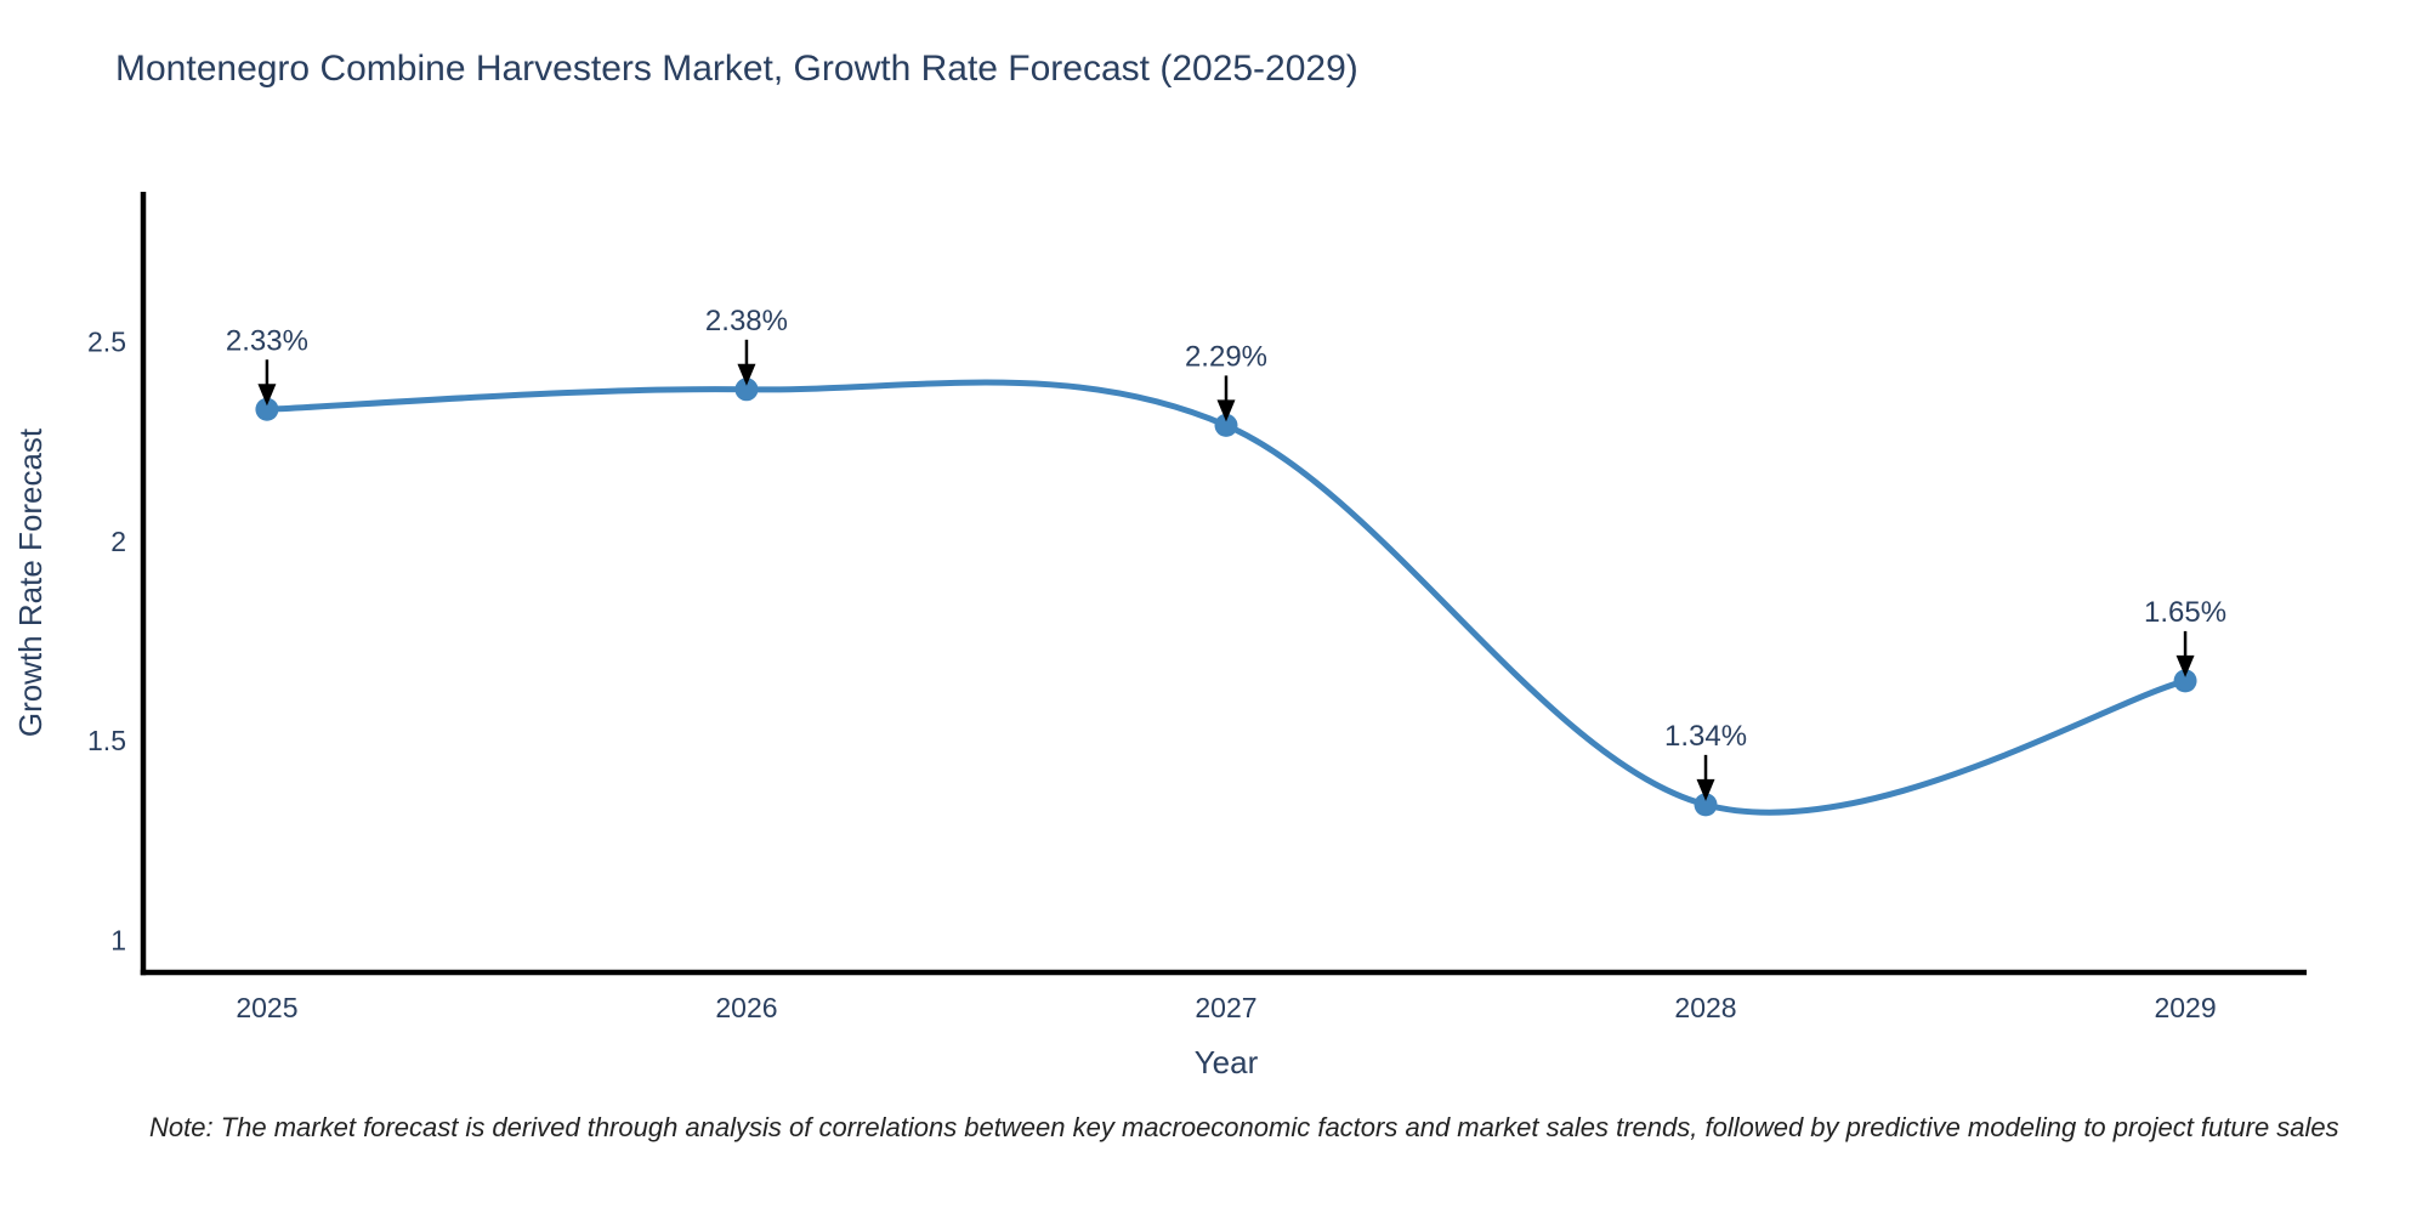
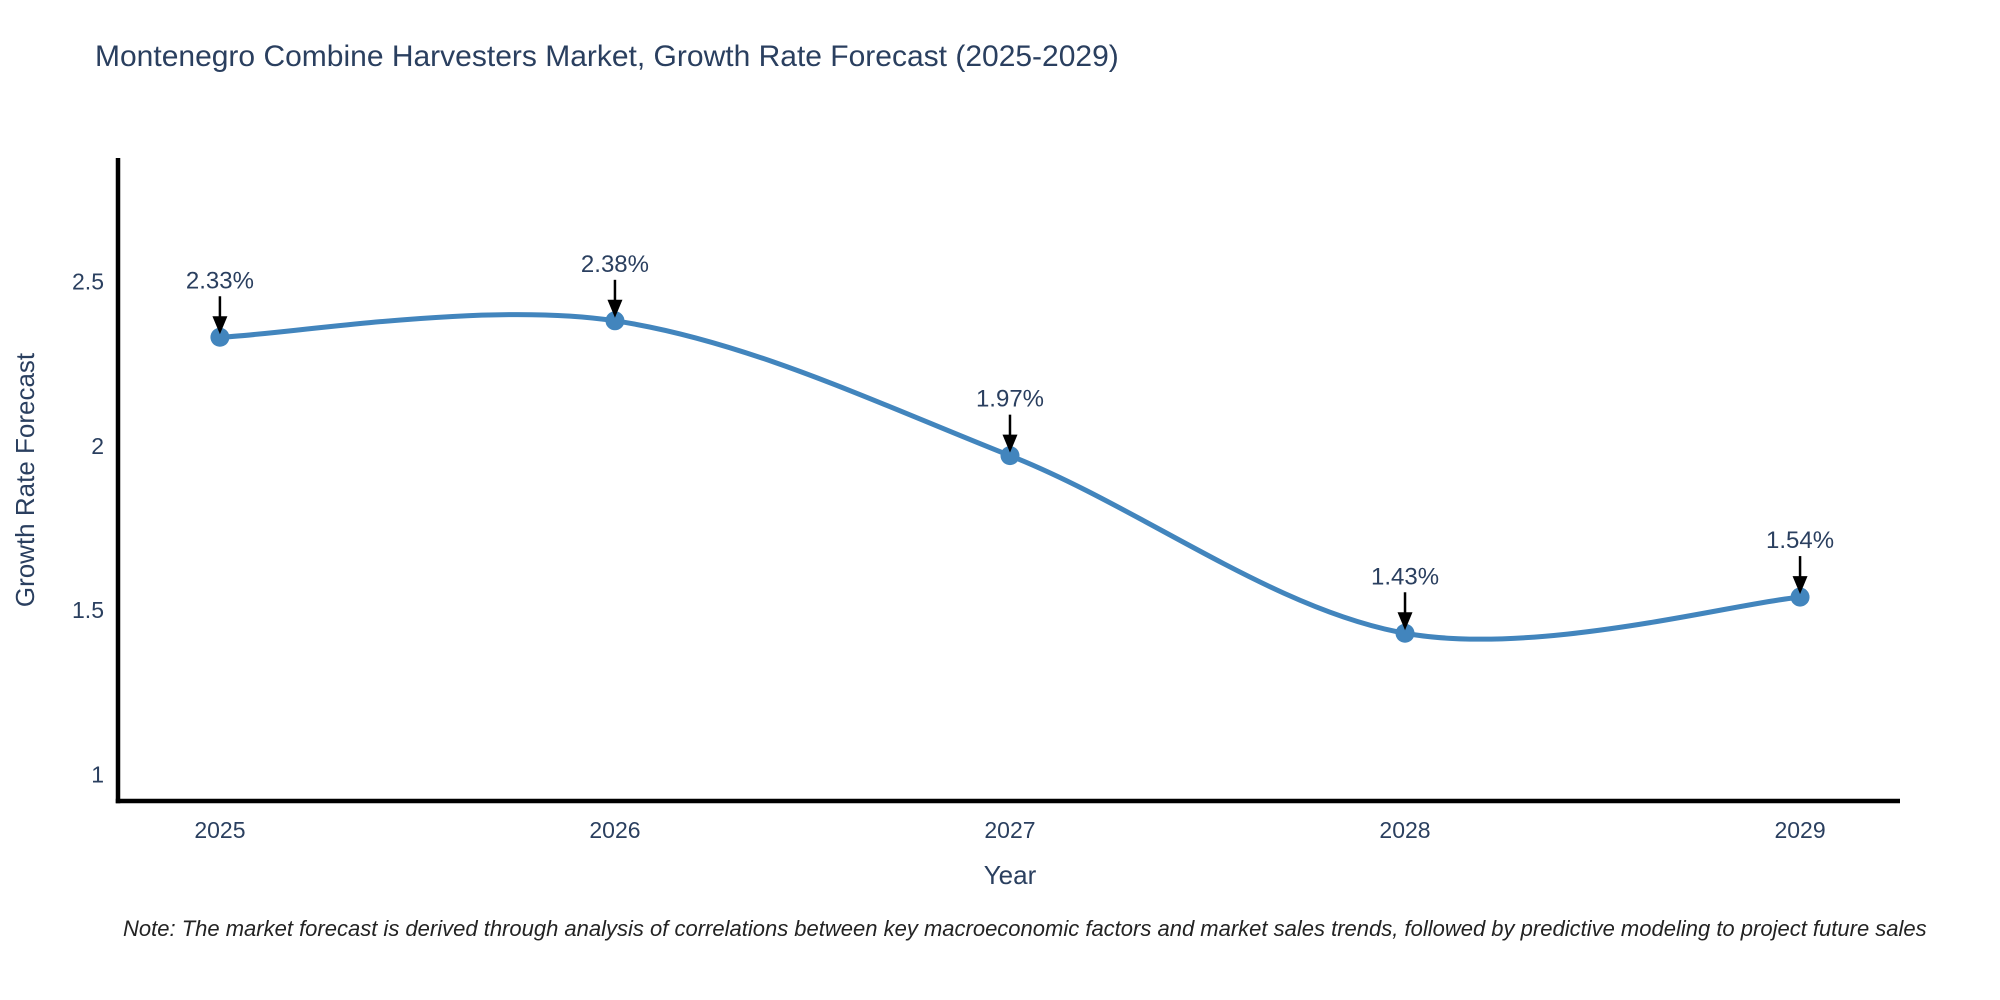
2027: 2.29% -> 1.97%
2028: 1.34% -> 1.43%
2029: 1.65% -> 1.54%
